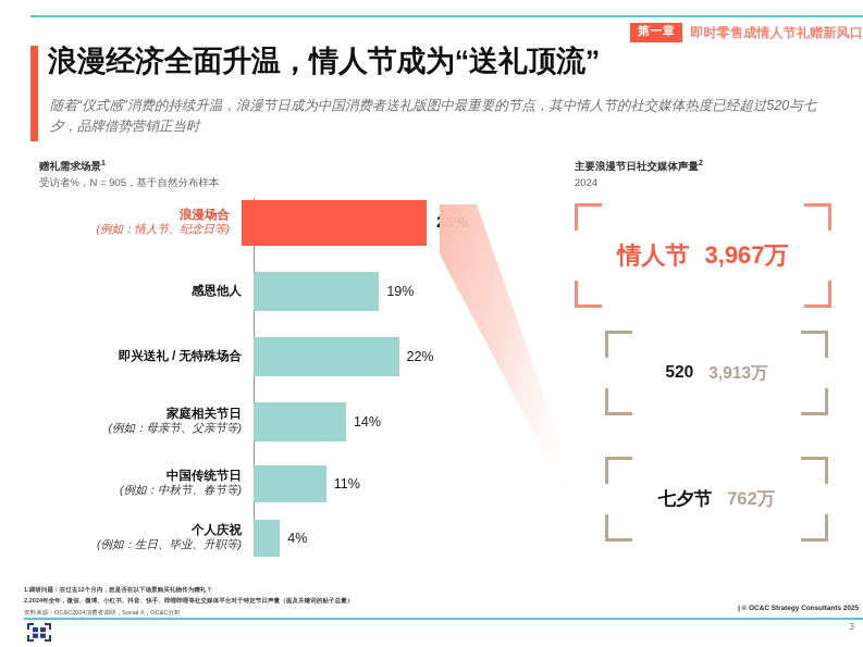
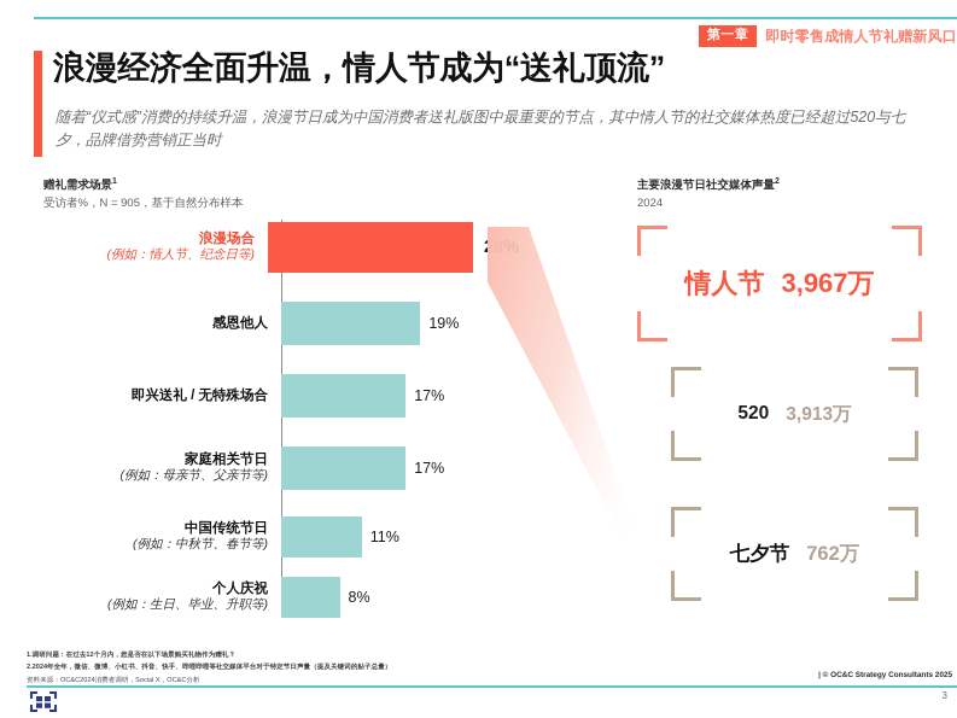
即兴送礼 / 无特殊场合: 22% -> 17%
家庭相关节日: 14% -> 17%
个人庆祝: 4% -> 8%
